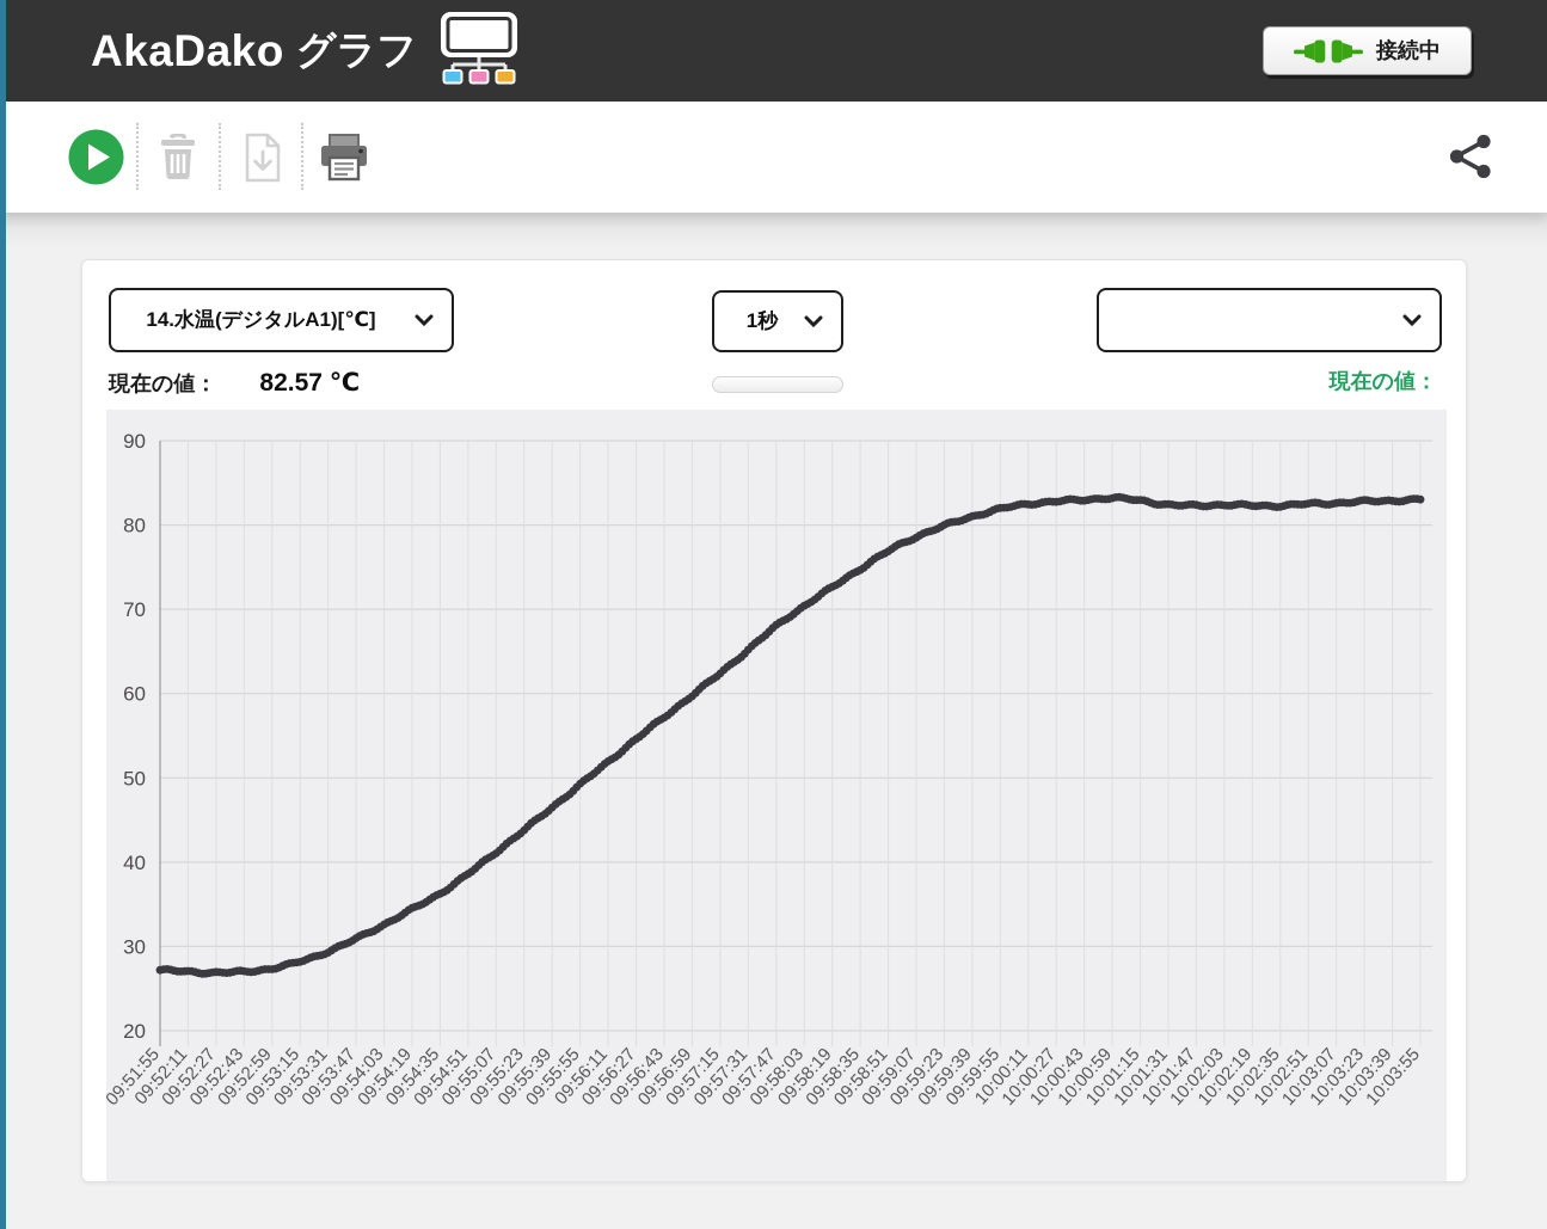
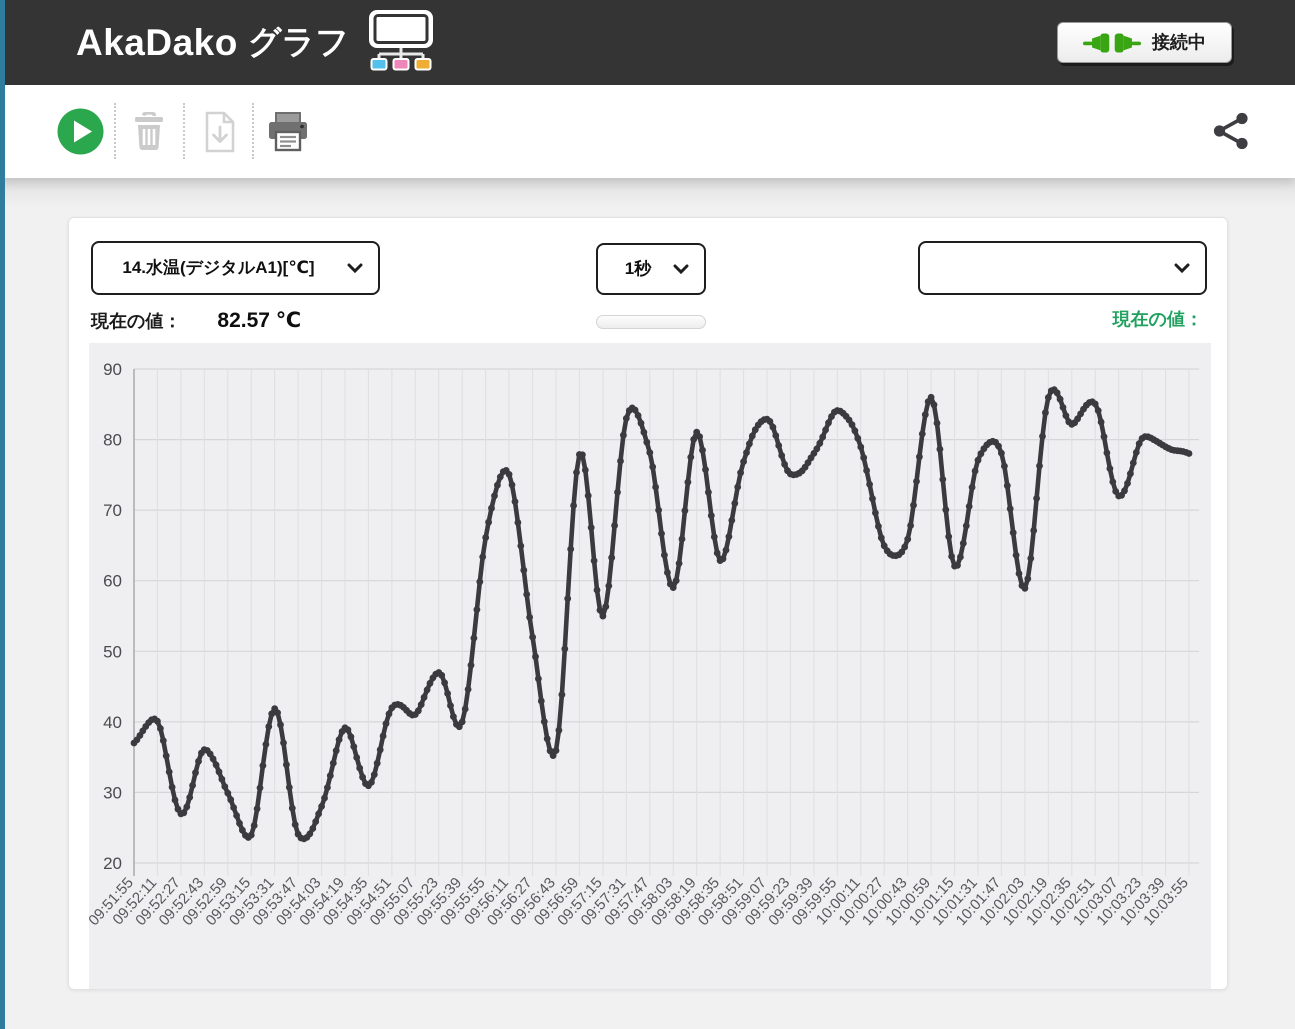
09:51:55: 27 -> 37
09:52:11: 27 -> 40
09:52:43: 27 -> 36
09:52:59: 27 -> 30
09:53:15: 28 -> 24
09:53:31: 29 -> 42
09:53:47: 31 -> 24
09:54:03: 33 -> 28
09:54:19: 34 -> 39
09:54:35: 36 -> 31
09:54:51: 39 -> 42
09:55:23: 44 -> 47
09:55:39: 46 -> 40
09:55:55: 49 -> 66
09:56:11: 52 -> 75
09:56:27: 55 -> 52
09:56:43: 57 -> 36
09:56:59: 60 -> 78
09:57:15: 62 -> 55
09:57:31: 65 -> 83
09:57:47: 68 -> 78
09:58:03: 70 -> 59
09:58:19: 73 -> 81
09:58:35: 75 -> 63
09:59:07: 79 -> 83
09:59:23: 80 -> 75
09:59:39: 81 -> 78
09:59:55: 82 -> 84
10:00:11: 82 -> 79
10:00:27: 83 -> 65
10:00:43: 83 -> 66
10:00:59: 83 -> 86
10:01:15: 83 -> 62
10:01:31: 82 -> 77
10:01:47: 82 -> 78
10:02:03: 82 -> 59
10:02:19: 82 -> 86
10:02:51: 82 -> 85
10:03:07: 83 -> 72
10:03:23: 83 -> 80
10:03:39: 83 -> 79
10:03:55: 83 -> 78
